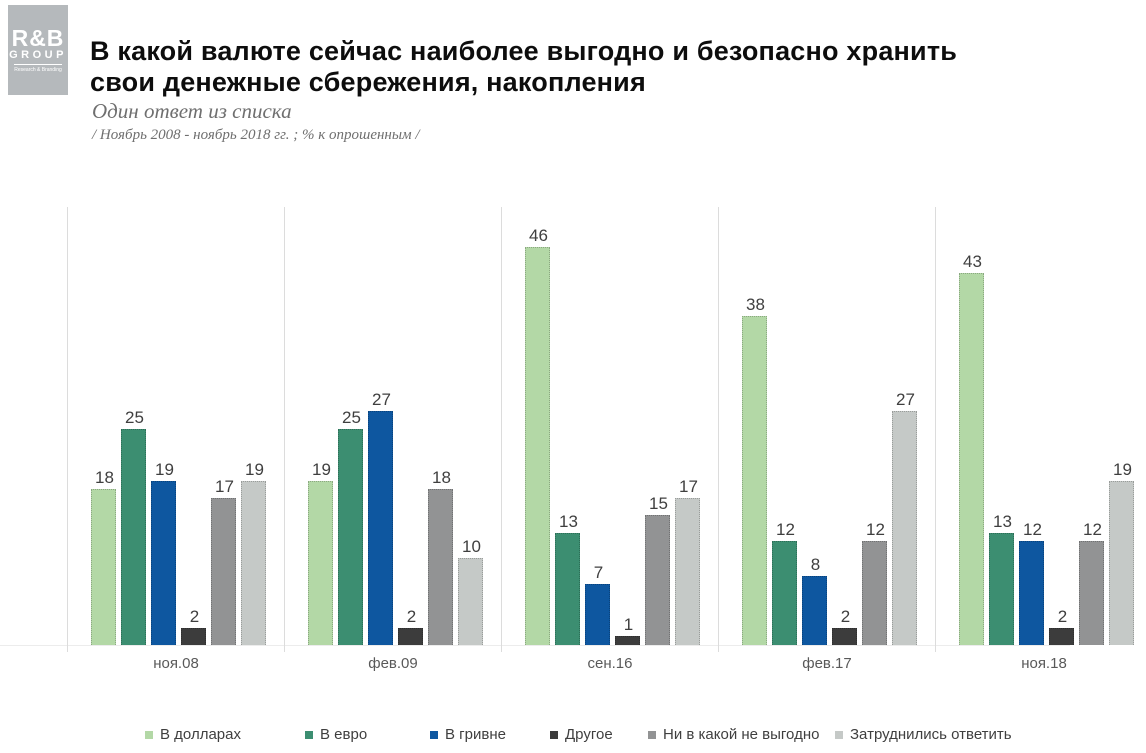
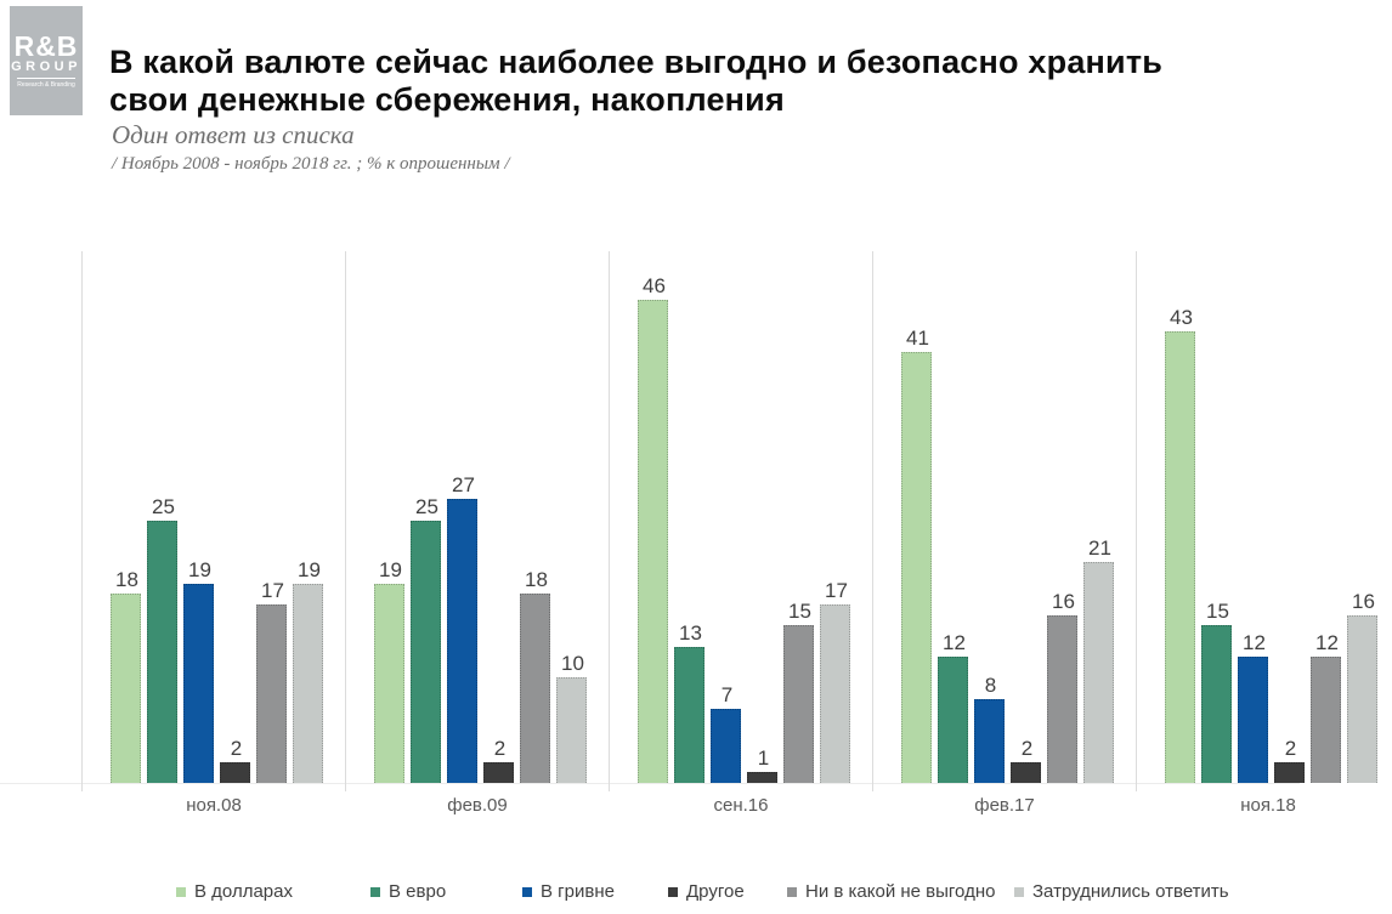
В долларах/фев.17: 38 -> 41
Ни в какой не выгодно/фев.17: 12 -> 16
Затруднились ответить/фев.17: 27 -> 21
В евро/ноя.18: 13 -> 15
Затруднились ответить/ноя.18: 19 -> 16
